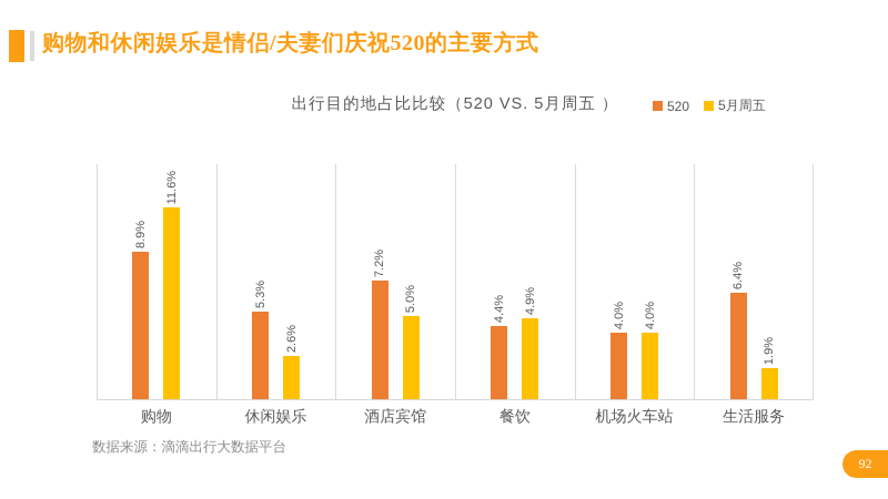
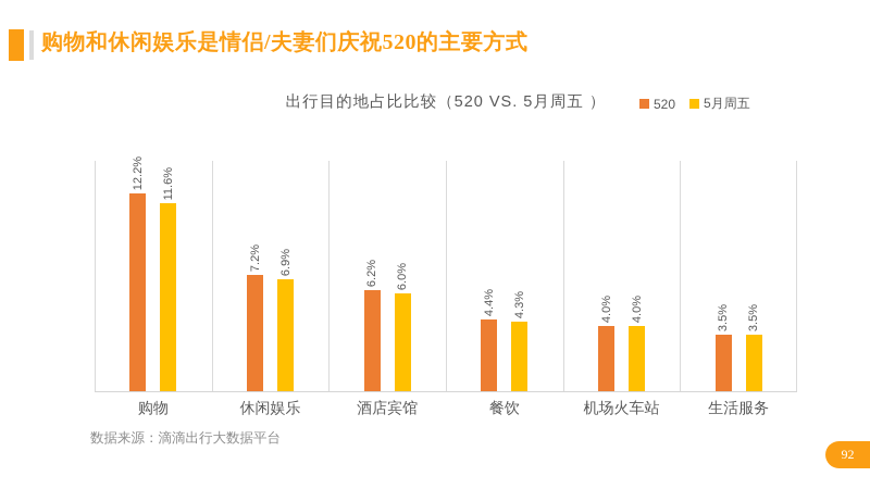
520/购物: 8.9% -> 12.2%
520/休闲娱乐: 5.3% -> 7.2%
5月周五/休闲娱乐: 2.6% -> 6.9%
520/酒店宾馆: 7.2% -> 6.2%
5月周五/酒店宾馆: 5.0% -> 6.0%
5月周五/餐饮: 4.9% -> 4.3%
520/生活服务: 6.4% -> 3.5%
5月周五/生活服务: 1.9% -> 3.5%
